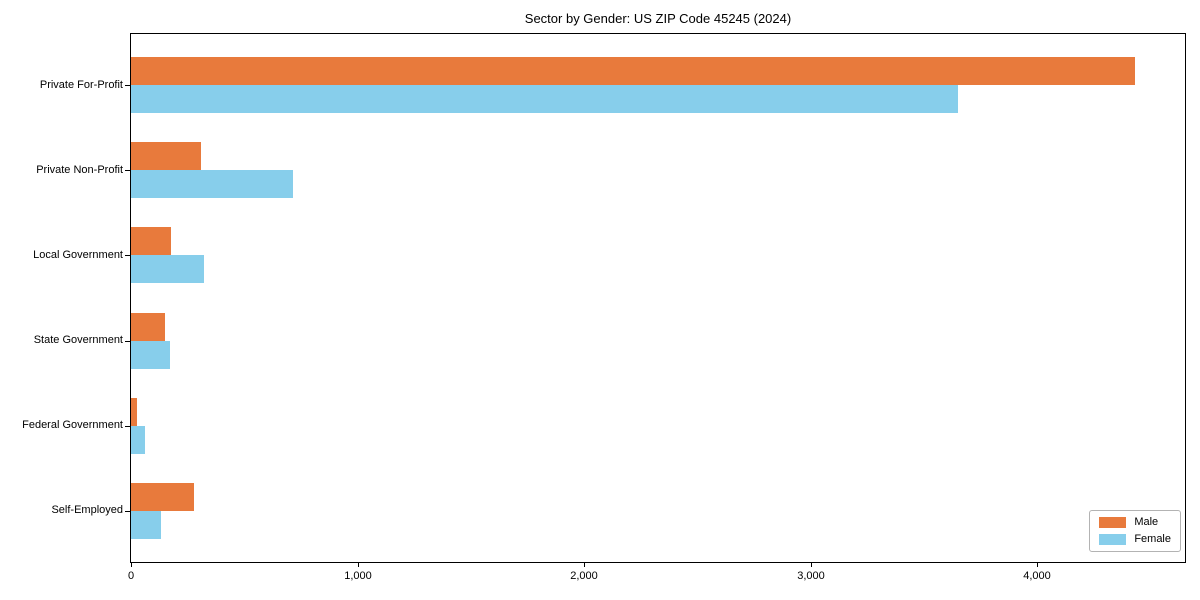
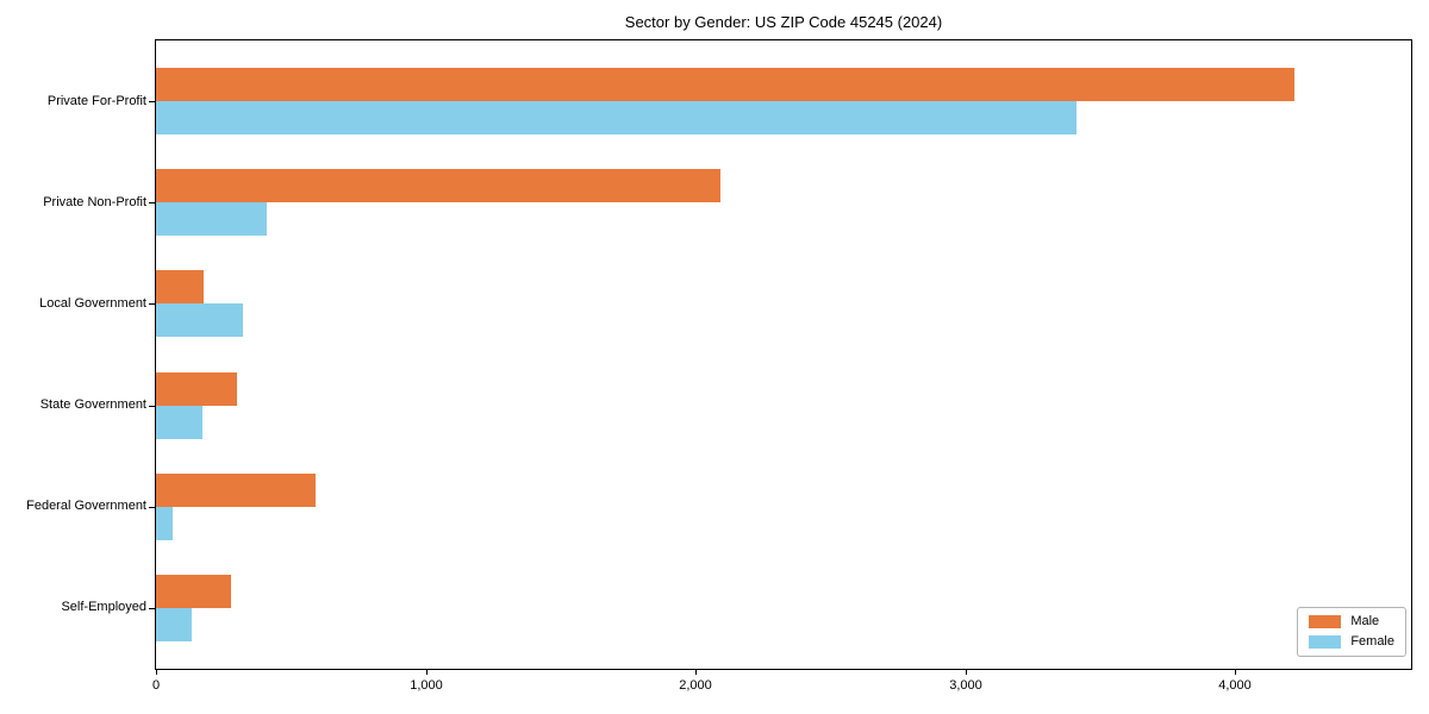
Male/Private For-Profit: 4430 -> 4220
Female/Private For-Profit: 3650 -> 3410
Male/Private Non-Profit: 310 -> 2090
Female/Private Non-Profit: 720 -> 410
Male/State Government: 150 -> 300
Male/Federal Government: 20 -> 590
